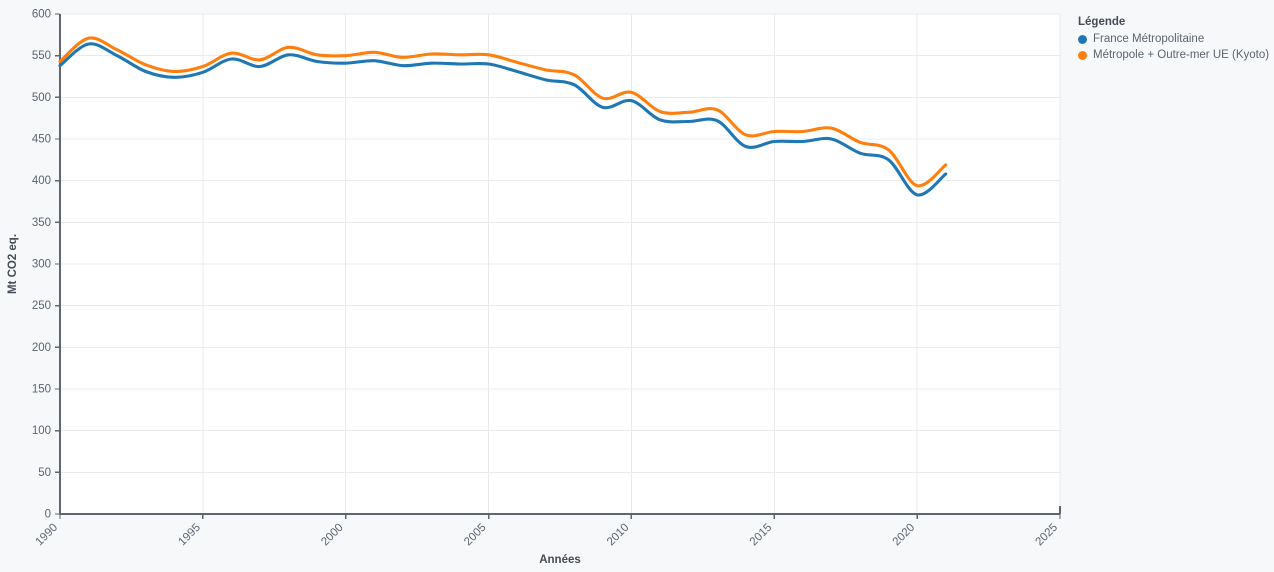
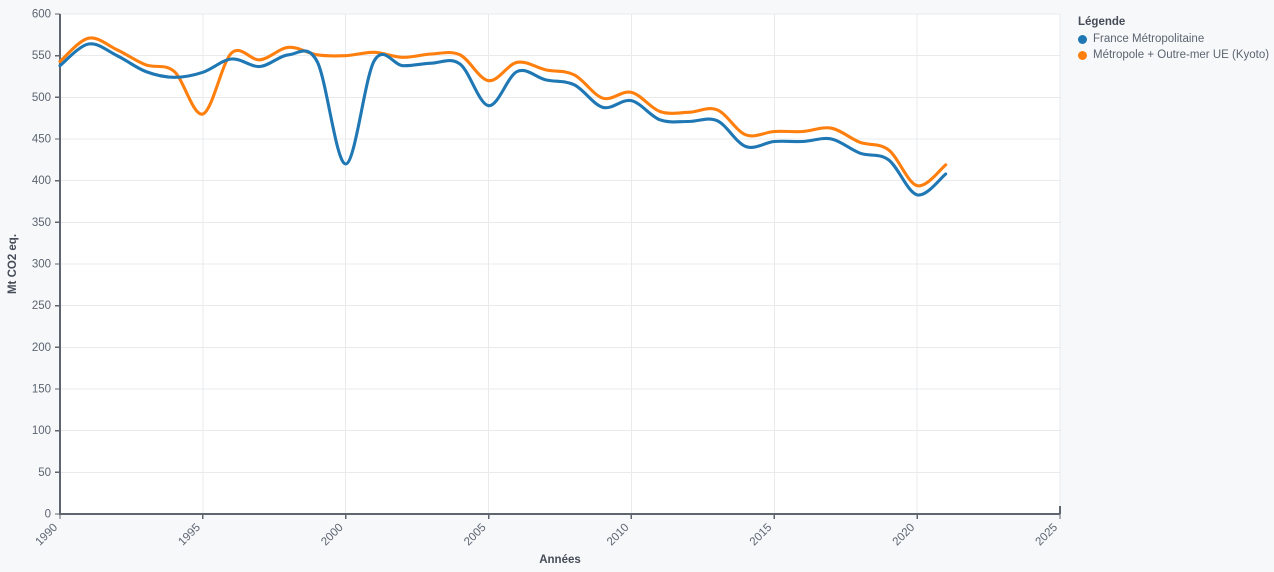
Métropole + Outre-mer UE (Kyoto)/1995: 540 -> 480
France Métropolitaine/2000: 540 -> 420
France Métropolitaine/2005: 540 -> 490
Métropole + Outre-mer UE (Kyoto)/2005: 550 -> 520
